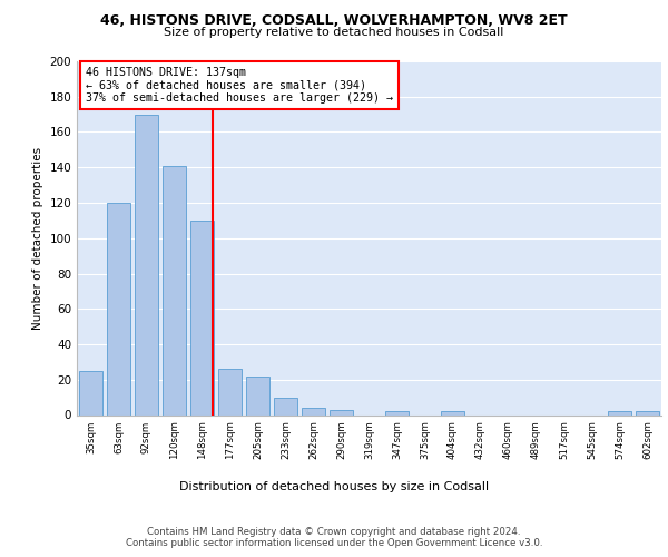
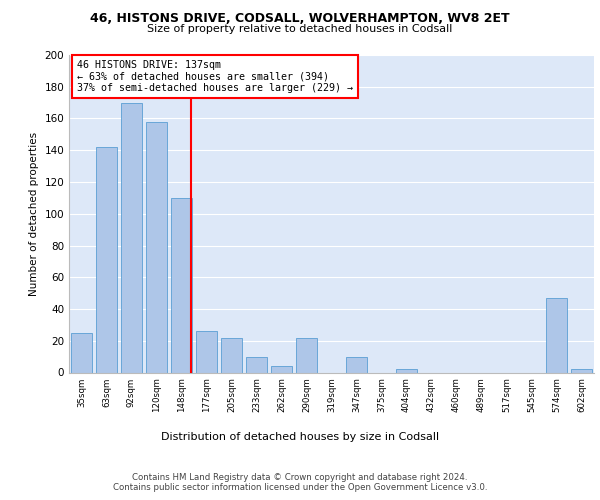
63sqm: 120 -> 142
120sqm: 141 -> 158
290sqm: 3 -> 22
347sqm: 2 -> 10
574sqm: 2 -> 47
